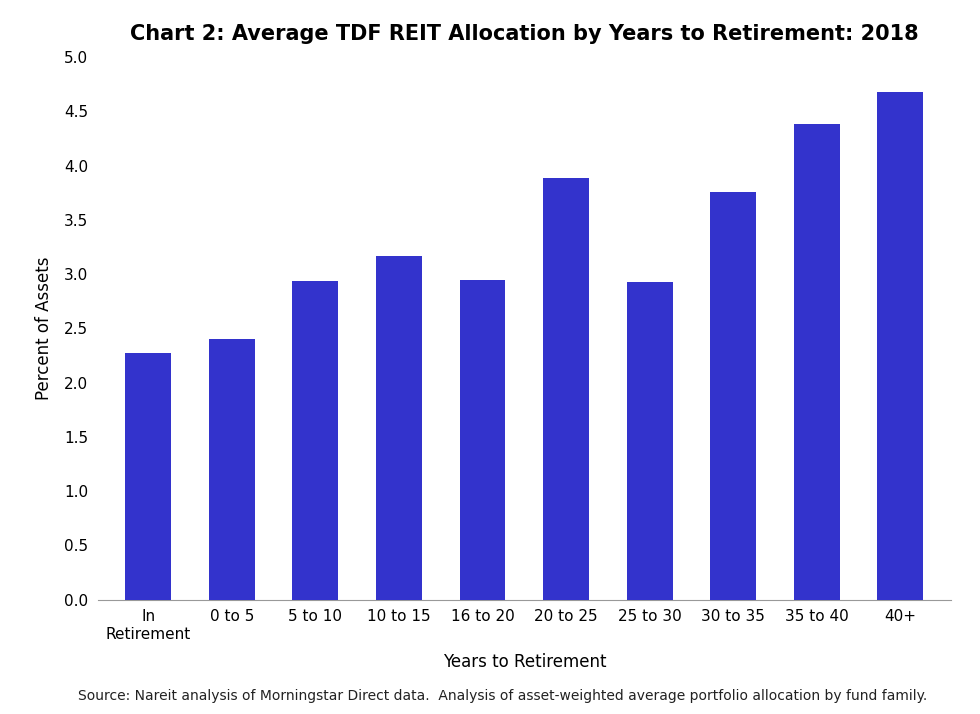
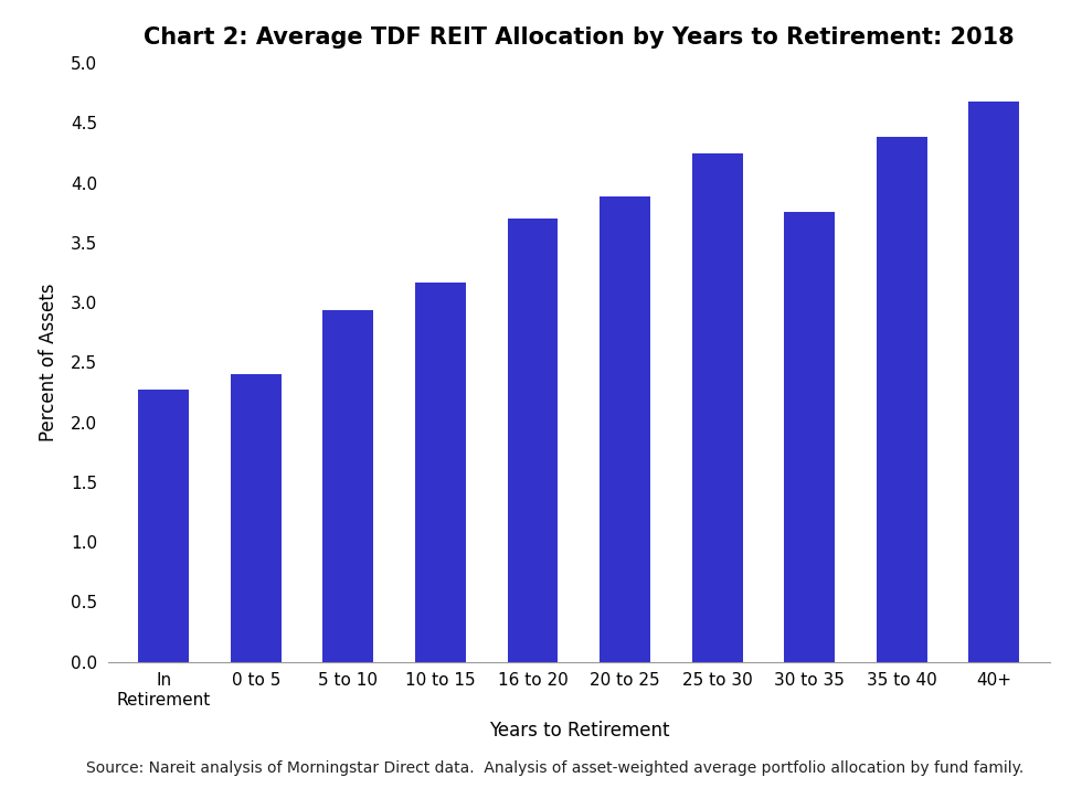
16 to 20: 2.95 -> 3.70
25 to 30: 2.93 -> 4.25
